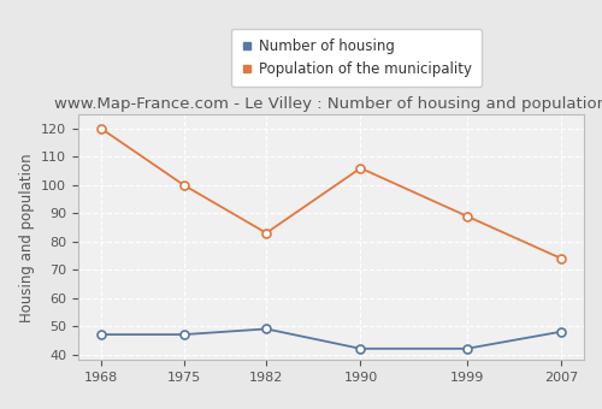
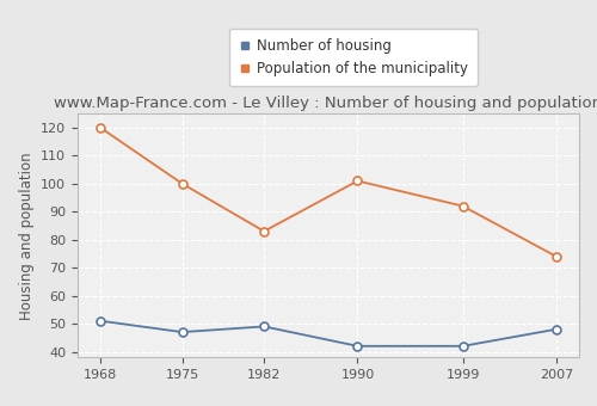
Number of housing/1968: 47 -> 51
Population of the municipality/1990: 106 -> 101
Population of the municipality/1999: 89 -> 92
